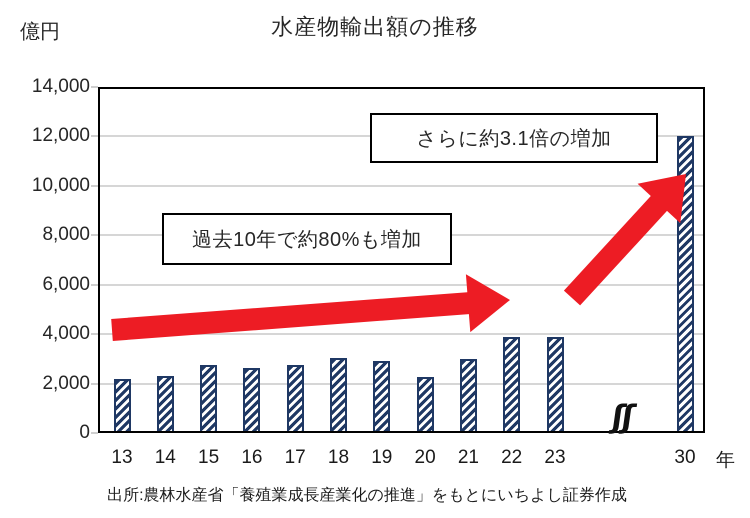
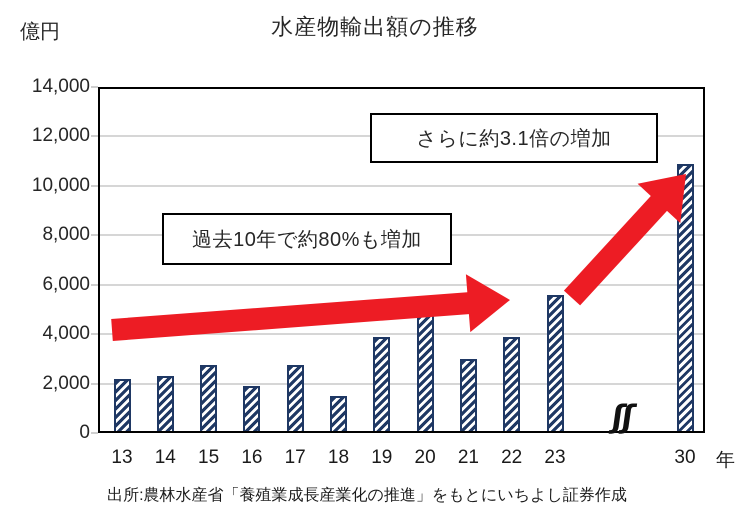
16: 2600 -> 1900
18: 3000 -> 1500
19: 2900 -> 3900
20: 2200 -> 4800
23: 3900 -> 5600
30: 12000 -> 10900
